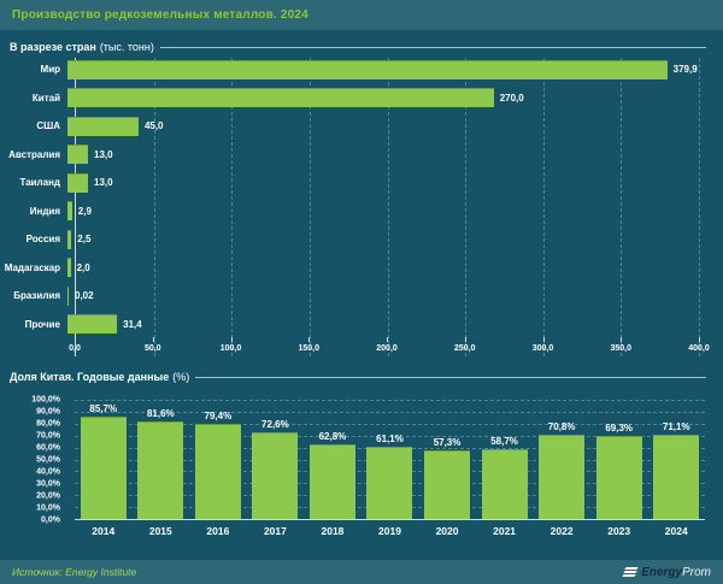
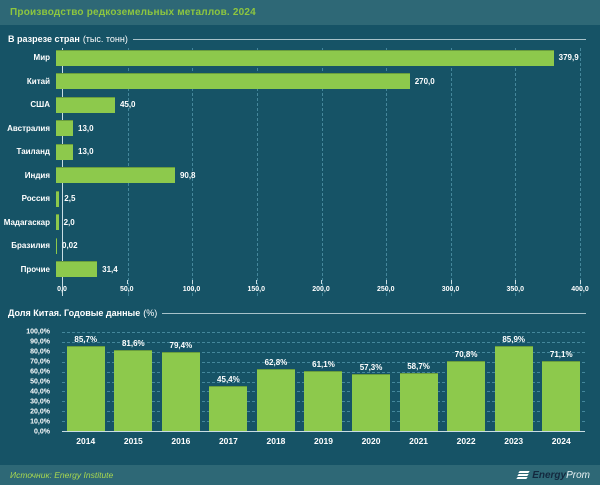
В разрезе стран/Индия: 2,9 -> 90,8
Доля Китая. Годовые данные/2017: 72,6% -> 45,4%
Доля Китая. Годовые данные/2023: 69,3% -> 85,9%
